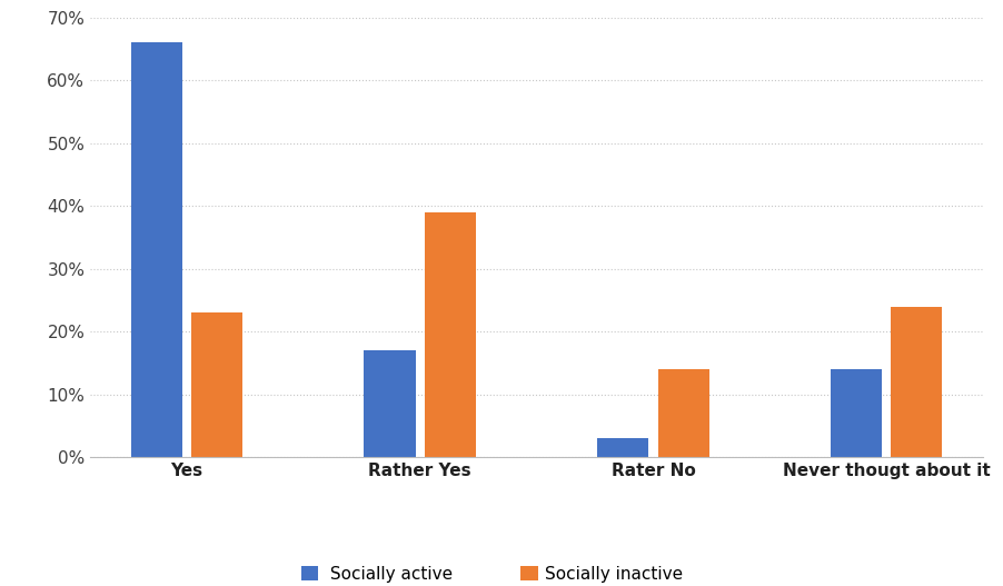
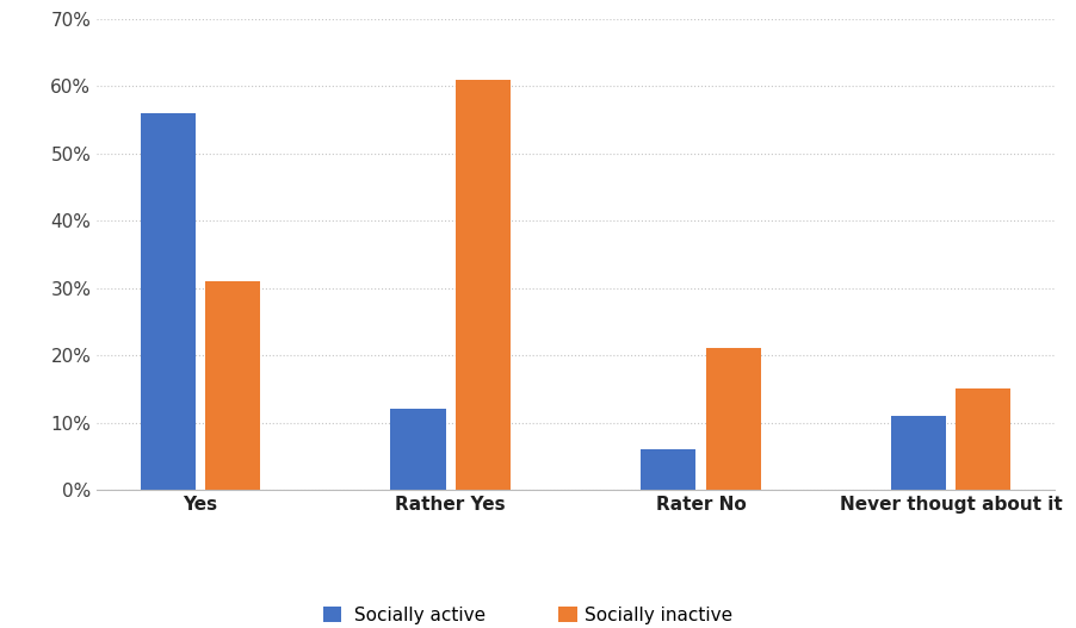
Socially active/Yes: 66% -> 56%
Socially inactive/Yes: 23% -> 31%
Socially active/Rather Yes: 17% -> 12%
Socially inactive/Rather Yes: 39% -> 61%
Socially active/Rater No: 3% -> 6%
Socially inactive/Rater No: 14% -> 21%
Socially active/Never thougt about it: 14% -> 11%
Socially inactive/Never thougt about it: 24% -> 15%
